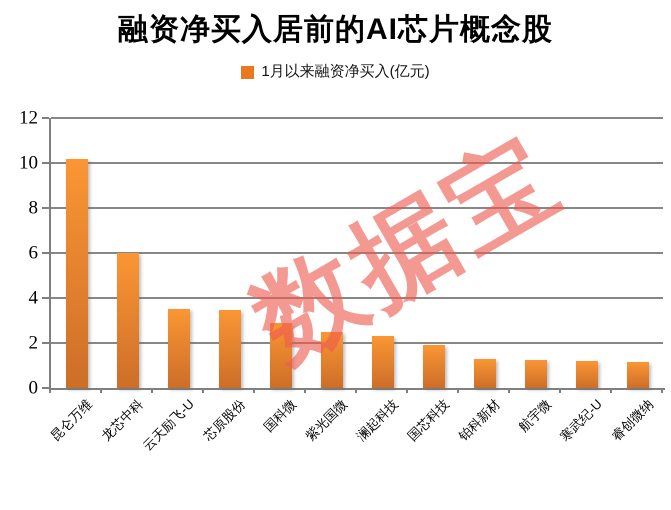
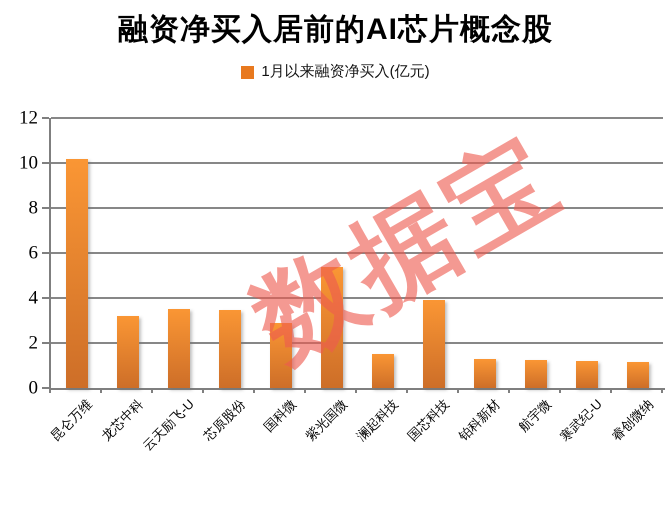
龙芯中科: 6.0 -> 3.2
紫光国微: 2.5 -> 5.4
澜起科技: 2.3 -> 1.5
国芯科技: 1.9 -> 3.9
